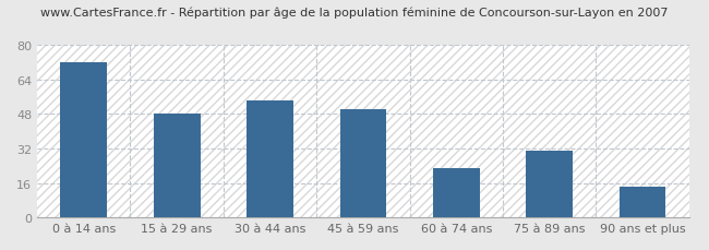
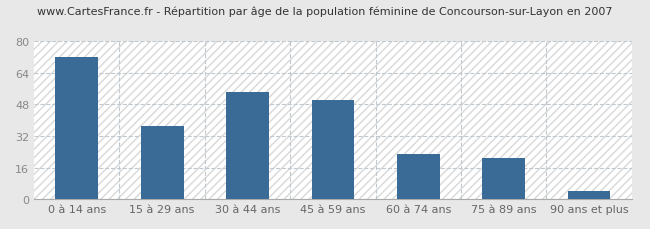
15 à 29 ans: 48 -> 37
75 à 89 ans: 31 -> 21
90 ans et plus: 14 -> 4
